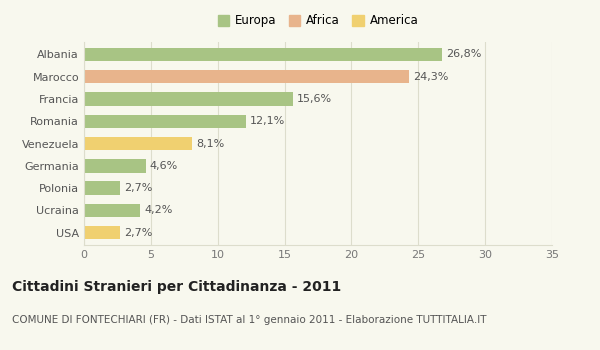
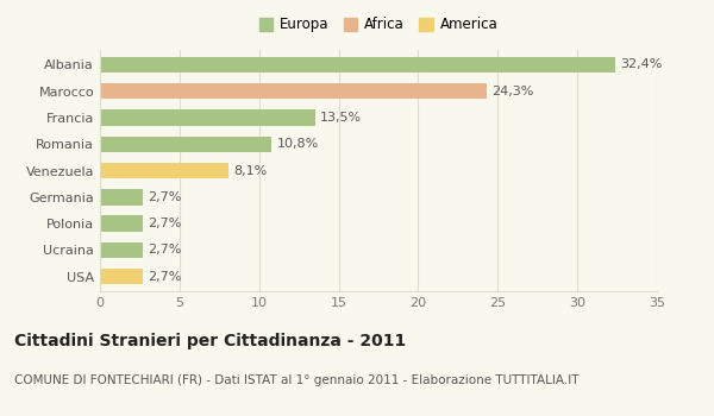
Albania: 26,8% -> 32,4%
Francia: 15,6% -> 13,5%
Romania: 12,1% -> 10,8%
Germania: 4,6% -> 2,7%
Ucraina: 4,2% -> 2,7%
